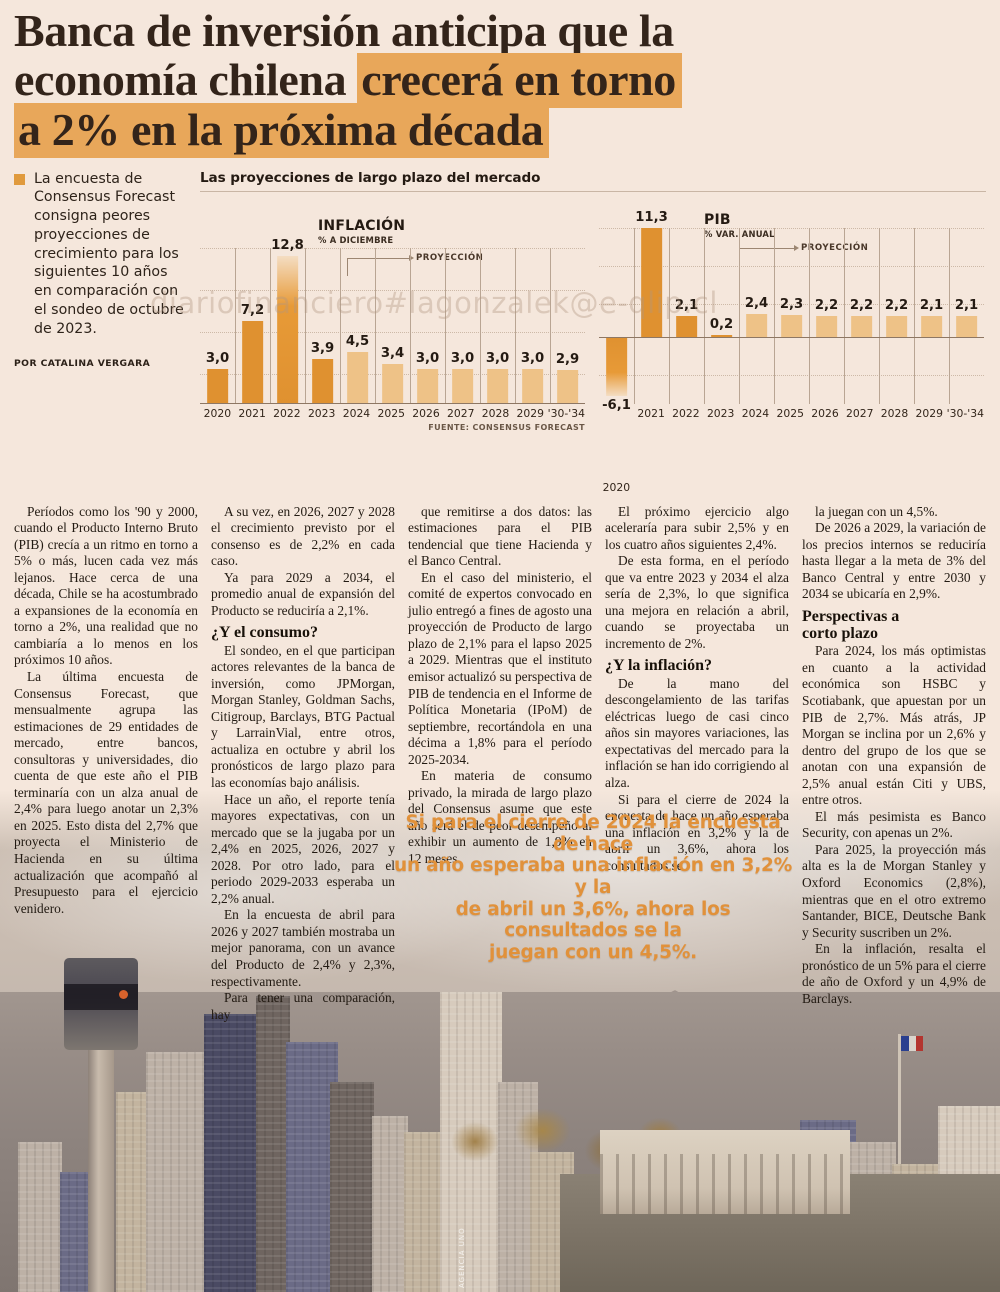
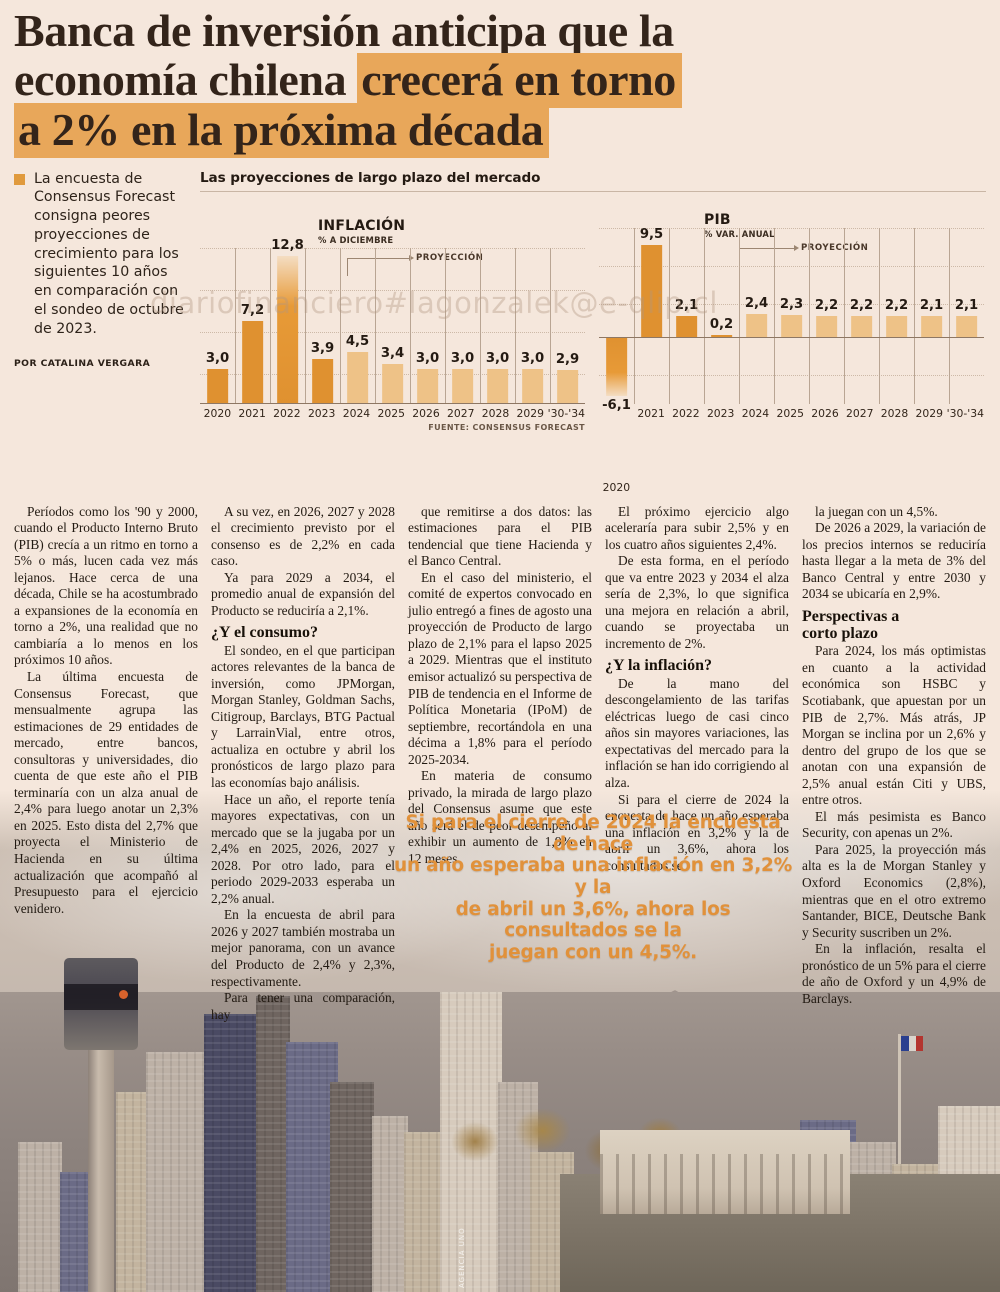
PIB/2021: 11,3 -> 9,5
